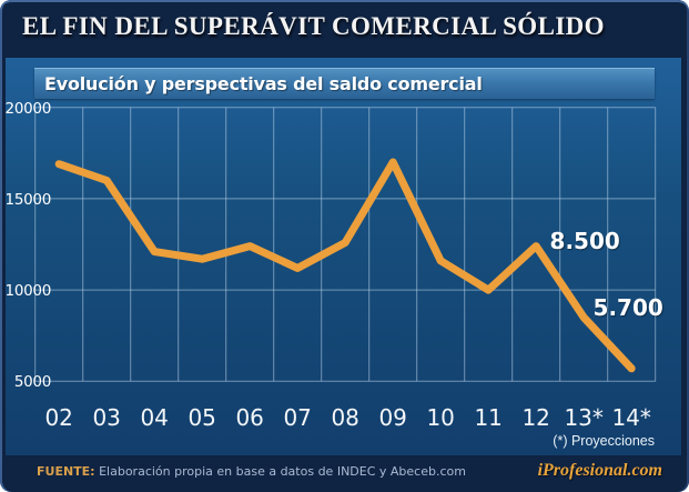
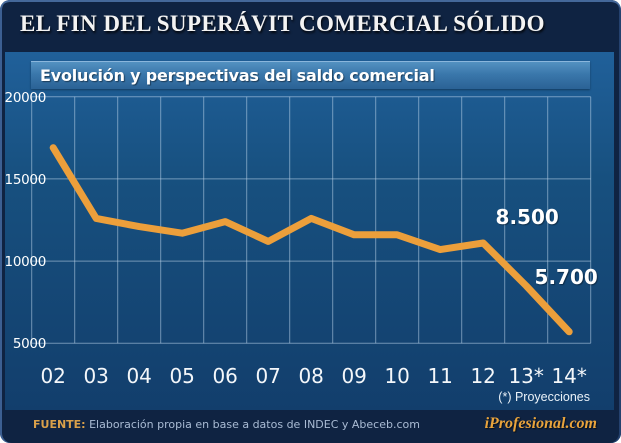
03: 16000 -> 12600
09: 17000 -> 11600
11: 10000 -> 10700
12: 12400 -> 11100
